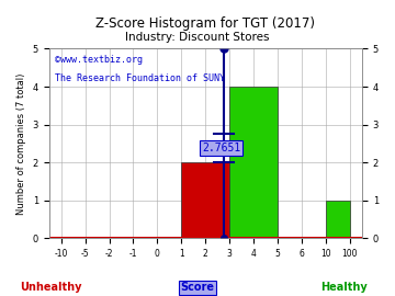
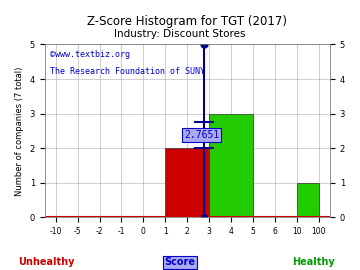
4: 4 -> 3
